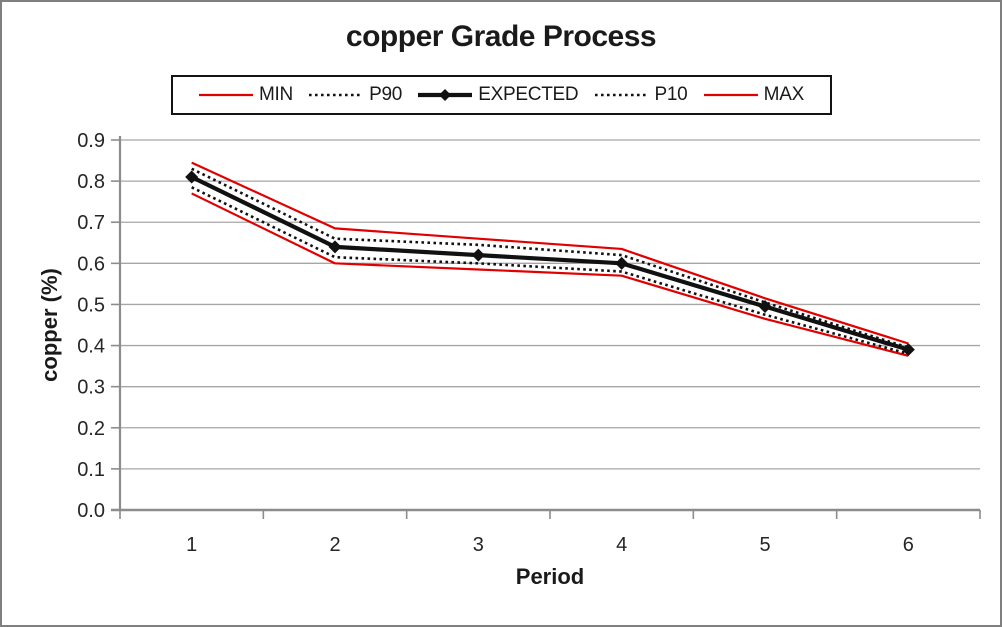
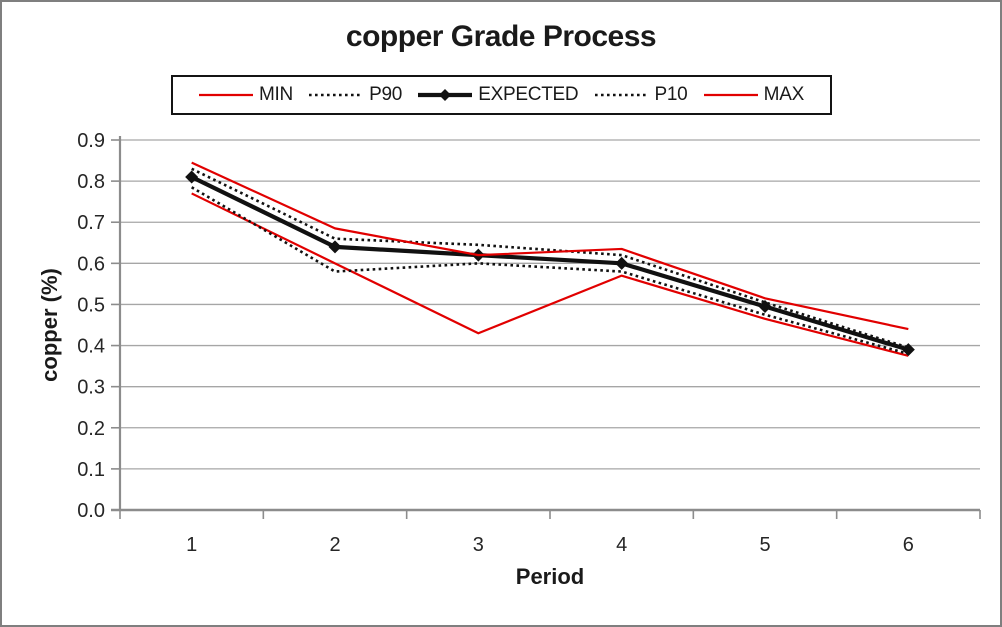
P10/2: 0.61 -> 0.58
MIN/3: 0.58 -> 0.43
MAX/3: 0.66 -> 0.62
MAX/6: 0.41 -> 0.44
